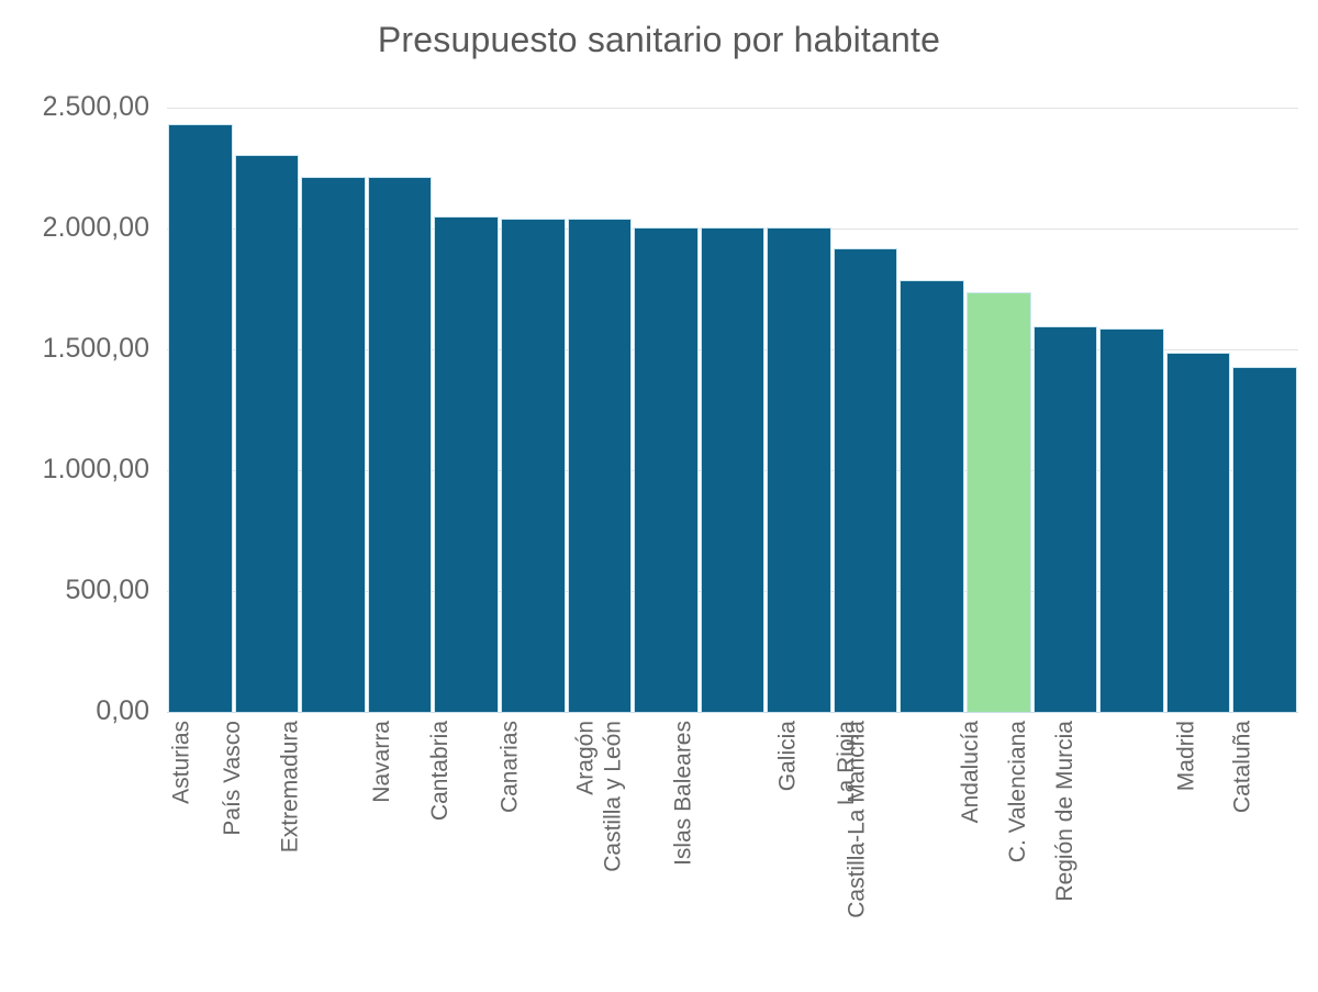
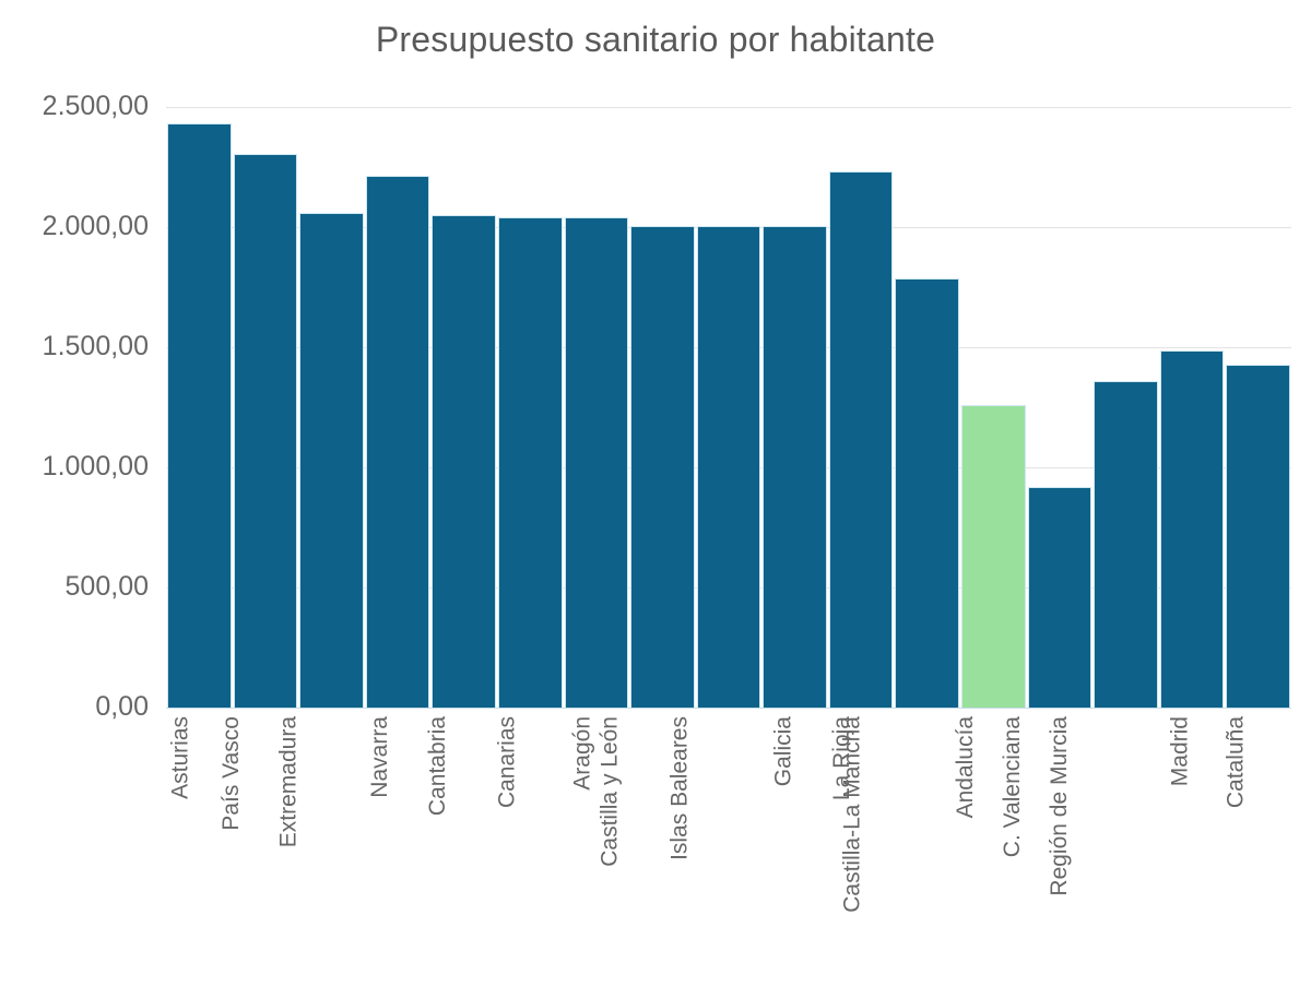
Extremadura: 2210 -> 2060
La Rioja: 1920 -> 2230
Andalucía: 1740 -> 1260
C. Valenciana: 1600 -> 920
Región de Murcia: 1590 -> 1360
